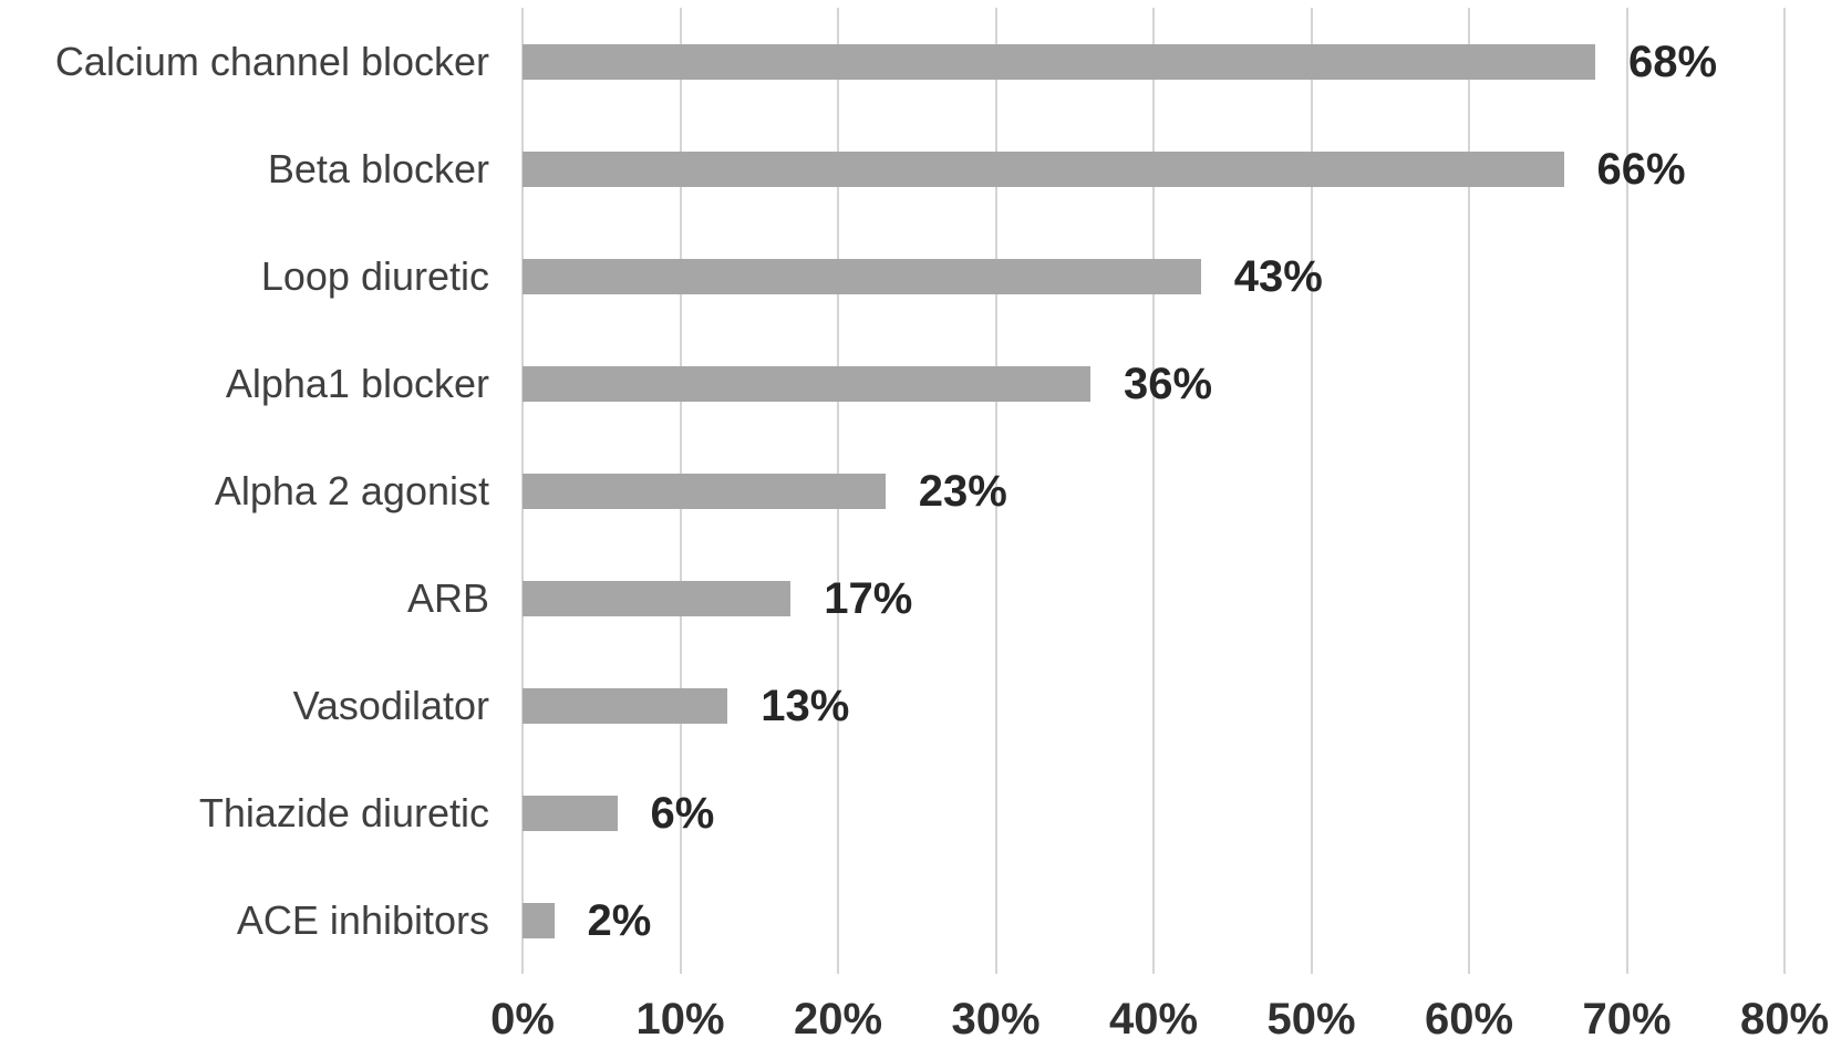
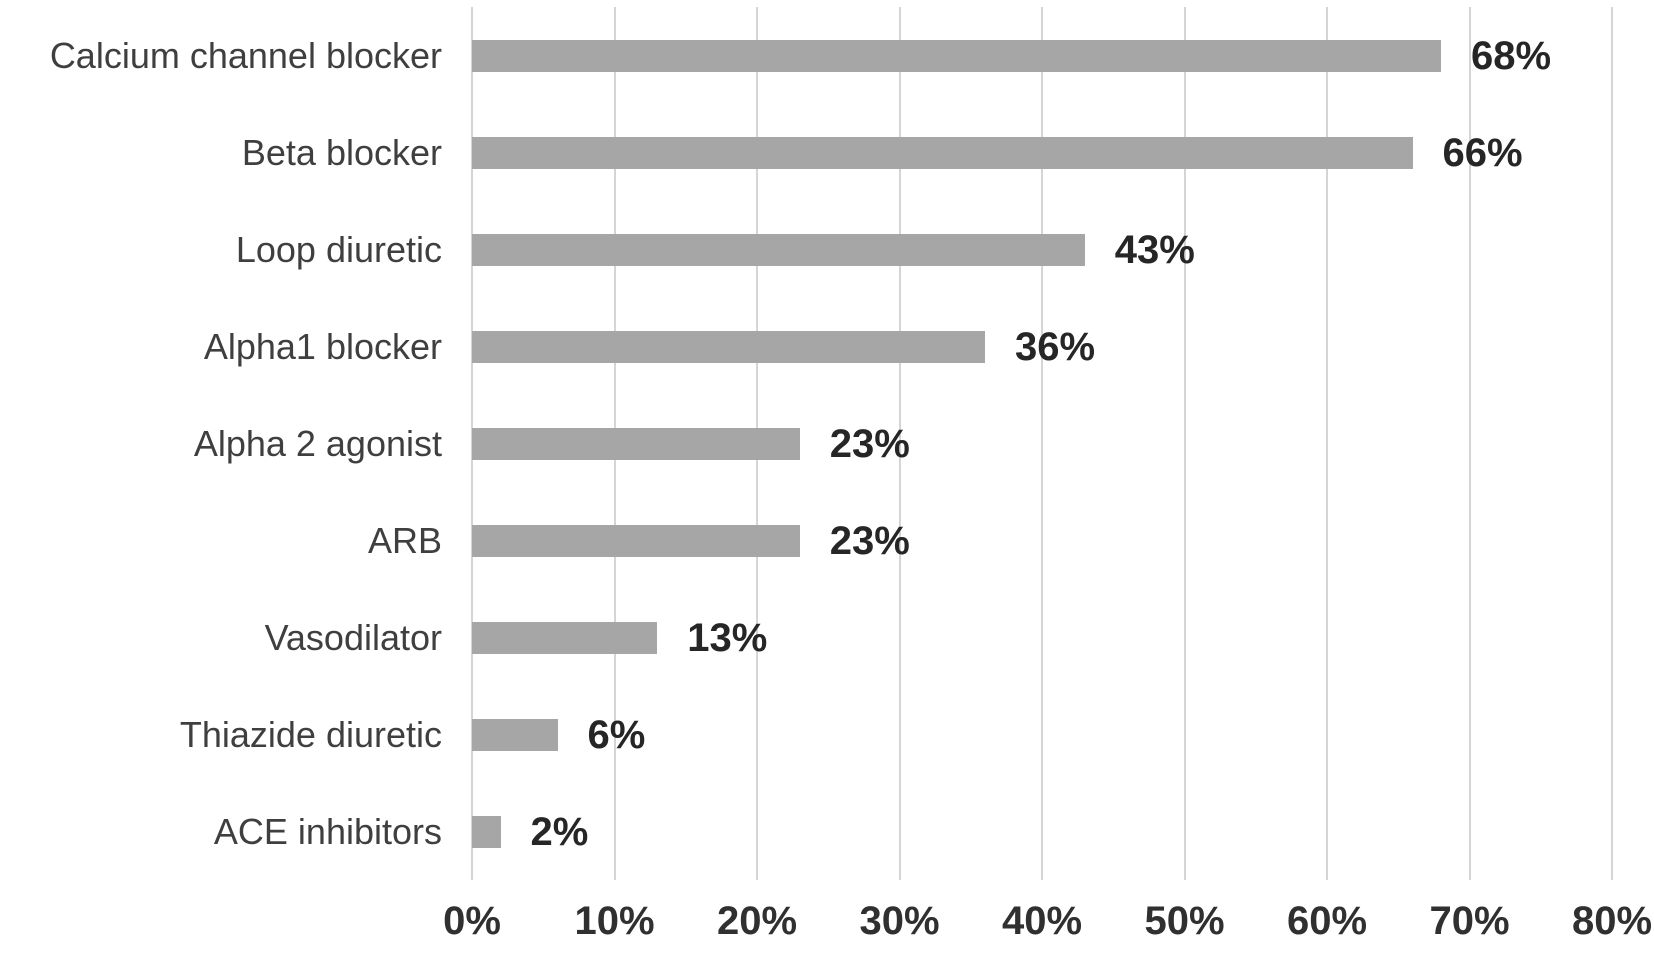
ARB: 17% -> 23%
